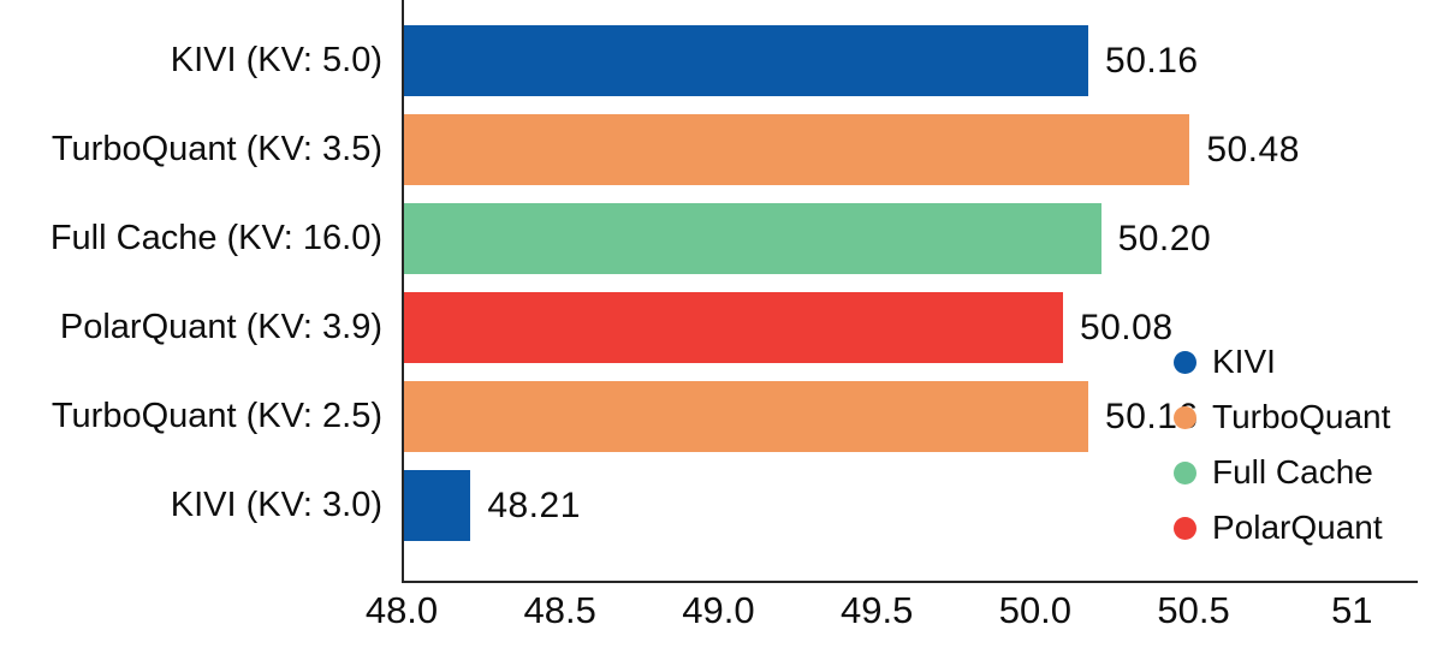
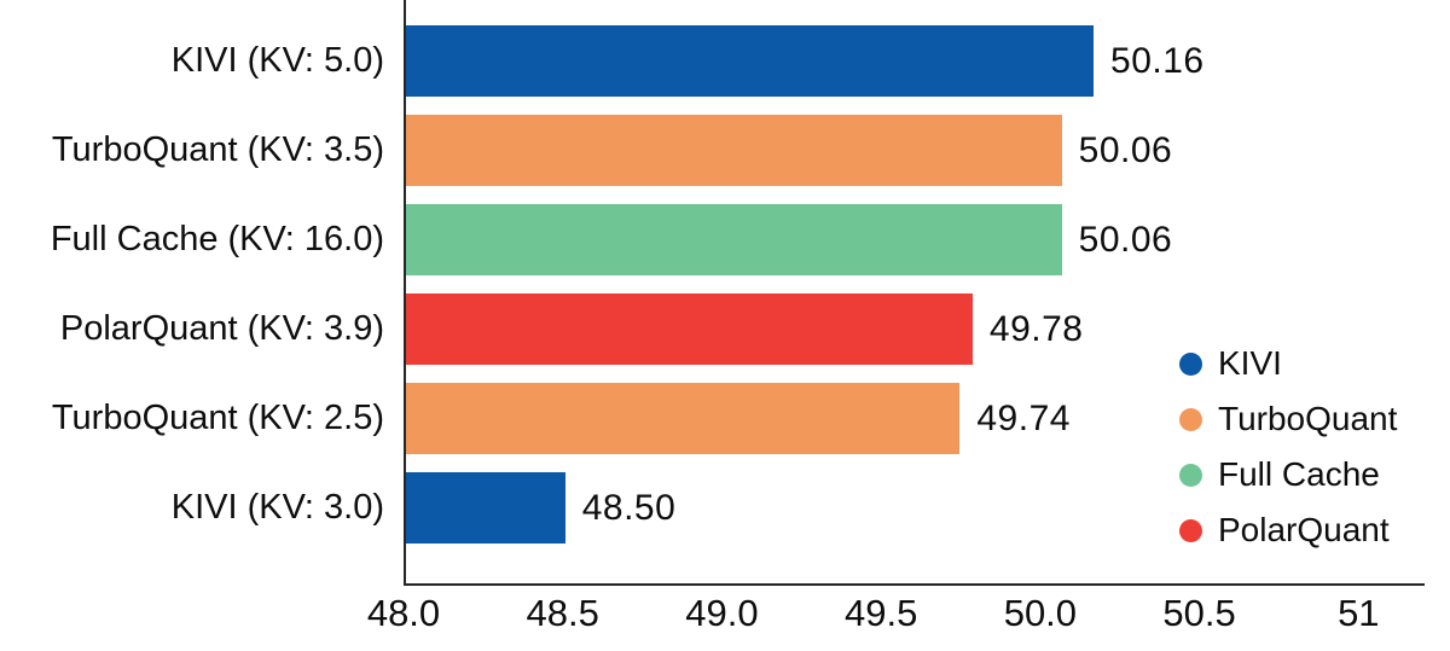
TurboQuant (KV: 3.5): 50.48 -> 50.06
Full Cache (KV: 16.0): 50.20 -> 50.06
PolarQuant (KV: 3.9): 50.08 -> 49.78
TurboQuant (KV: 2.5): 50.16 -> 49.74
KIVI (KV: 3.0): 48.21 -> 48.50
